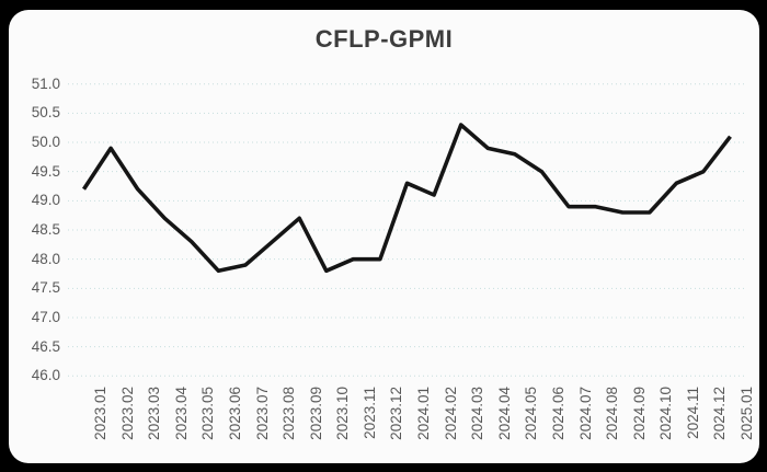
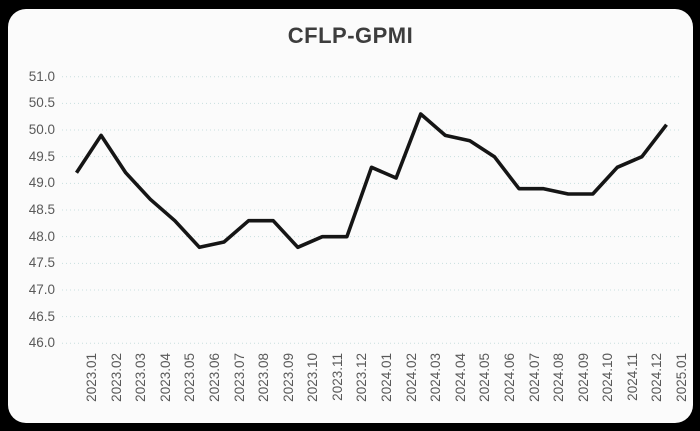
2023.09: 48.7 -> 48.3
